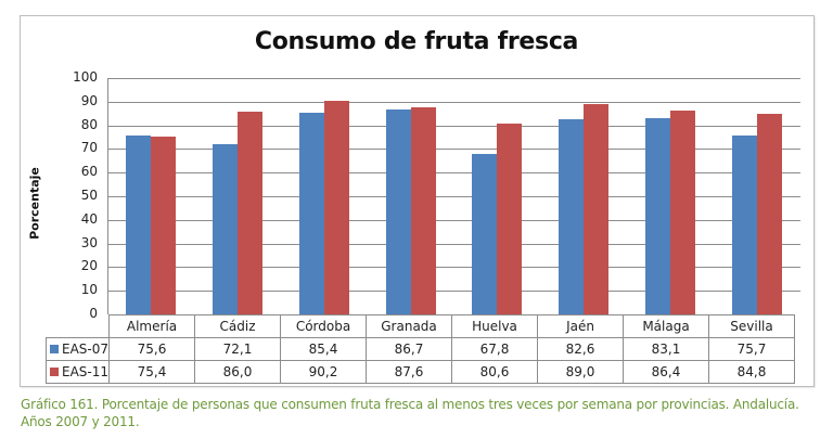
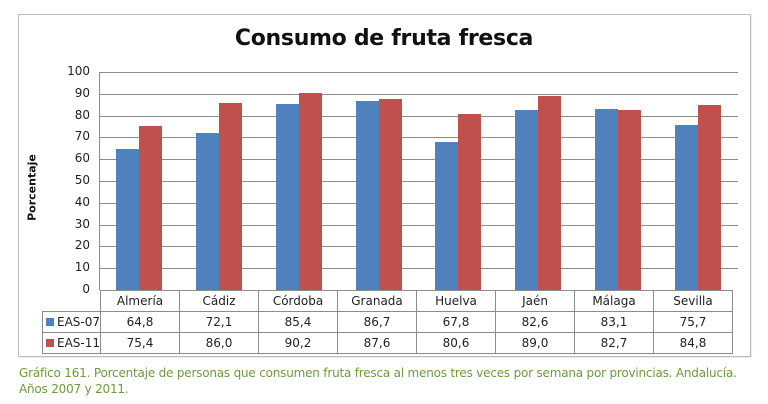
EAS-07/Almería: 75,6 -> 64,8
EAS-11/Málaga: 86,4 -> 82,7
